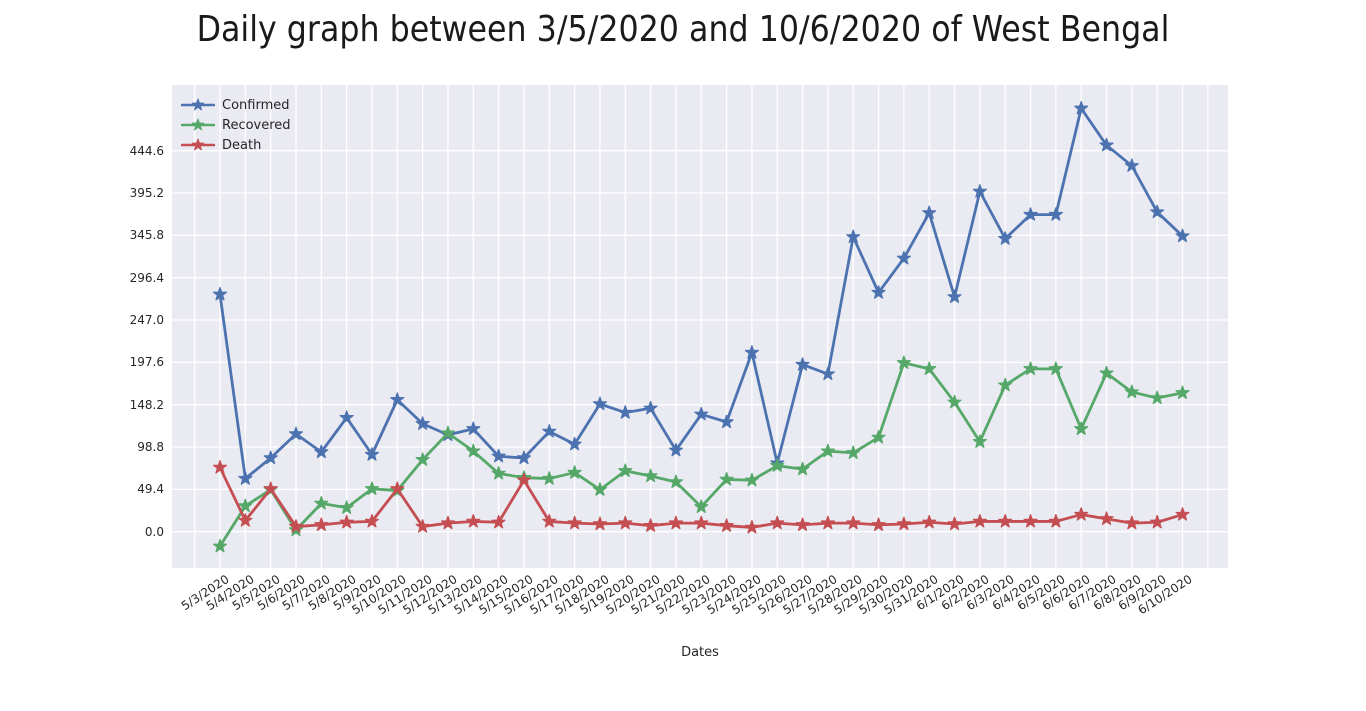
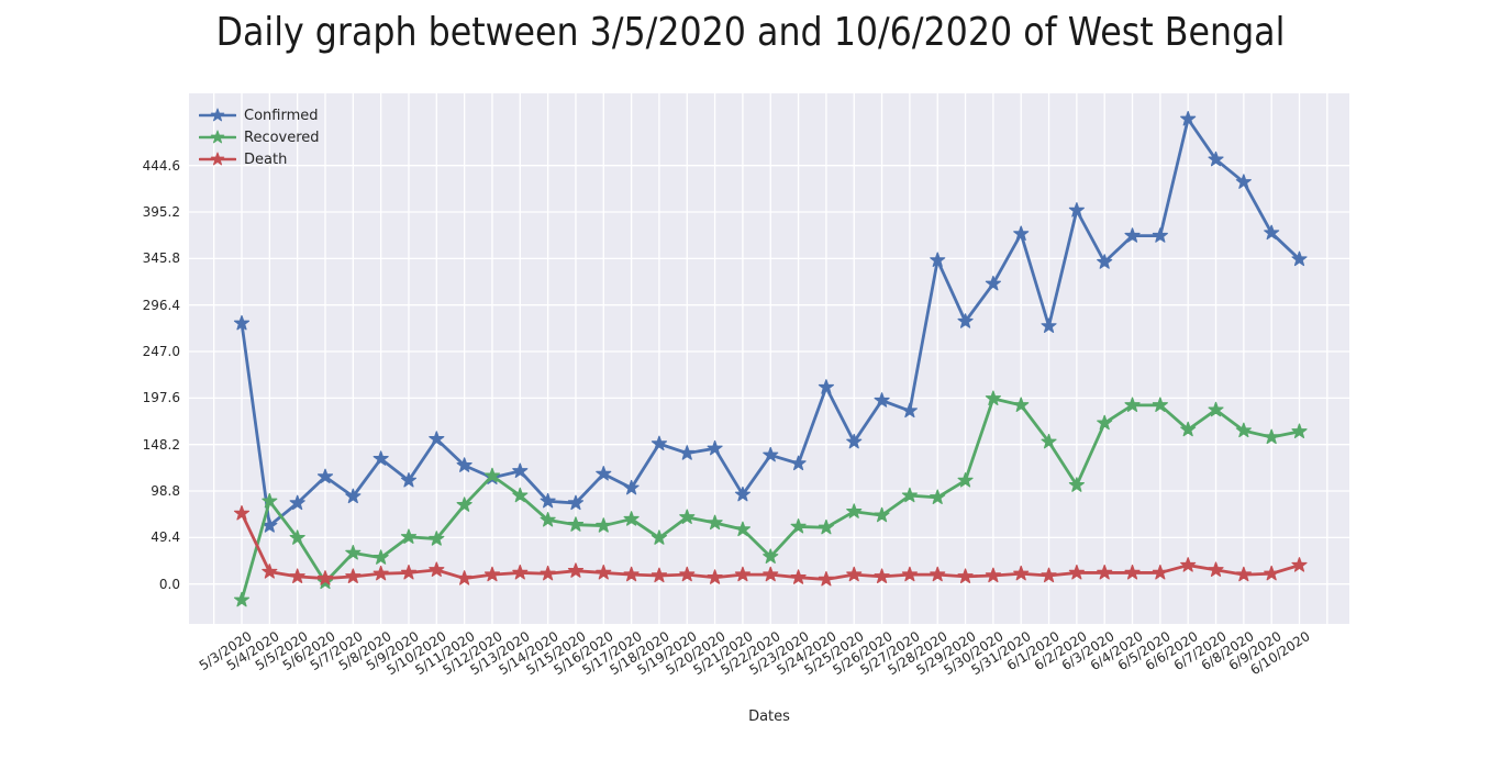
Recovered/5/4/2020: 30 -> 90
Death/5/5/2020: 50 -> 10
Confirmed/5/9/2020: 90 -> 110
Death/5/10/2020: 50 -> 20
Death/5/15/2020: 60 -> 10
Confirmed/5/25/2020: 80 -> 150
Recovered/6/6/2020: 120 -> 160
